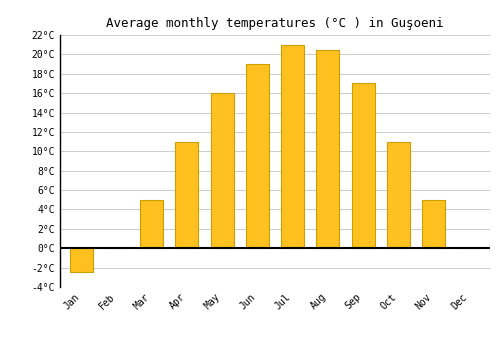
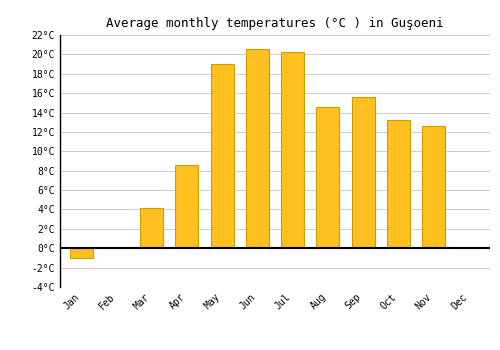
Jan: -2.5°C -> -1.0°C
Mar: 5.0°C -> 4.2°C
Apr: 11.0°C -> 8.6°C
May: 16.0°C -> 19.0°C
Jun: 19.0°C -> 20.6°C
Jul: 21.0°C -> 20.2°C
Aug: 20.5°C -> 14.6°C
Sep: 17.0°C -> 15.6°C
Oct: 11.0°C -> 13.2°C
Nov: 5.0°C -> 12.6°C
